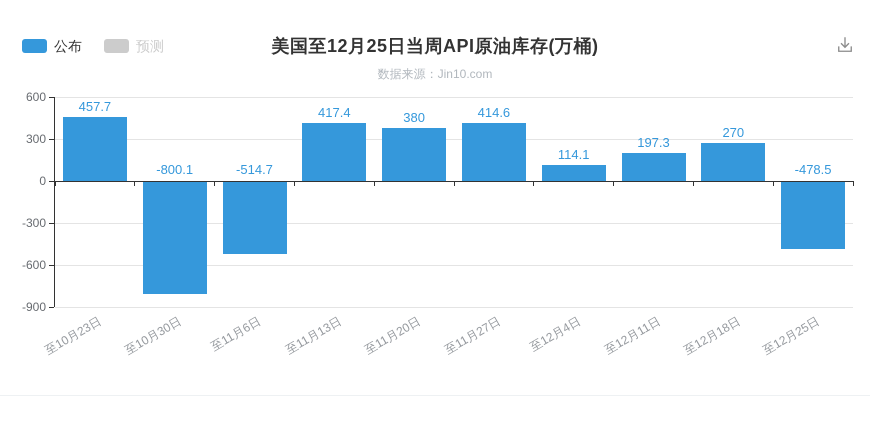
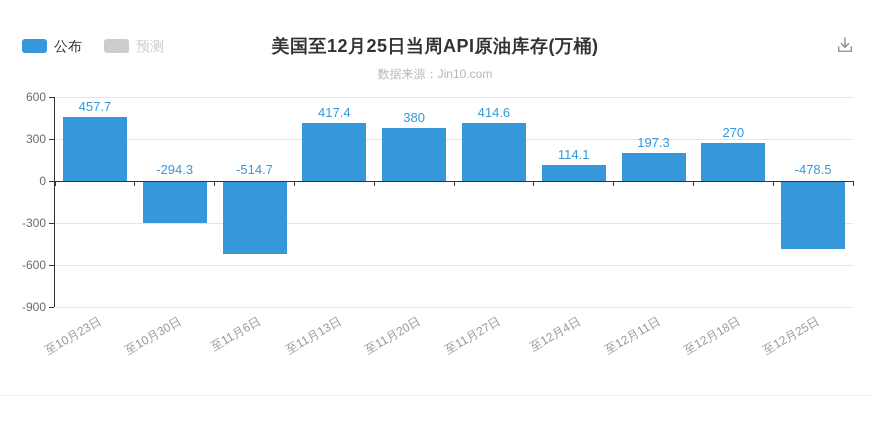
至10月30日: -800.1 -> -294.3
